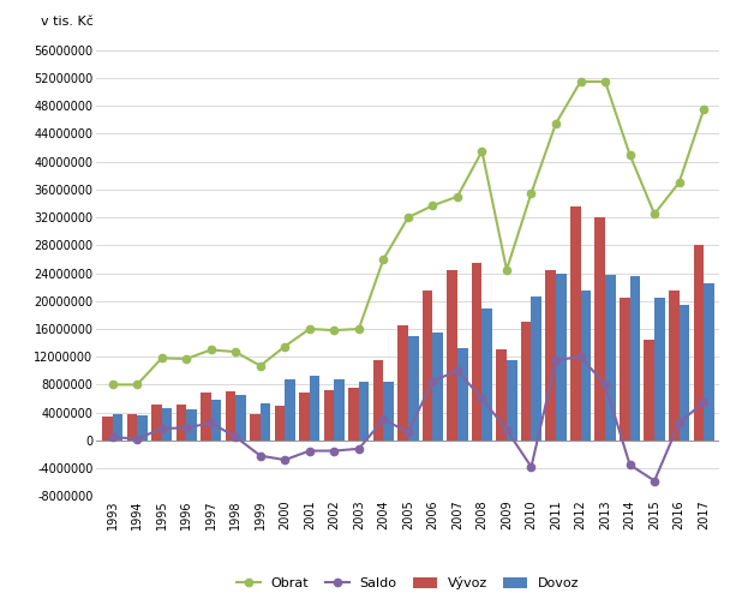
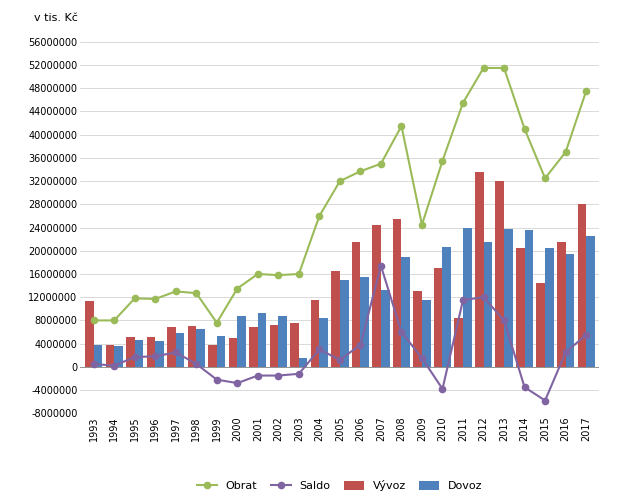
Vývoz/1993: 3500000 -> 11400000
Obrat/1999: 10700000 -> 7600000
Dovoz/2003: 8500000 -> 1600000
Saldo/2006: 8500000 -> 3800000
Saldo/2007: 10000000 -> 17400000
Vývoz/2011: 24500000 -> 8400000
